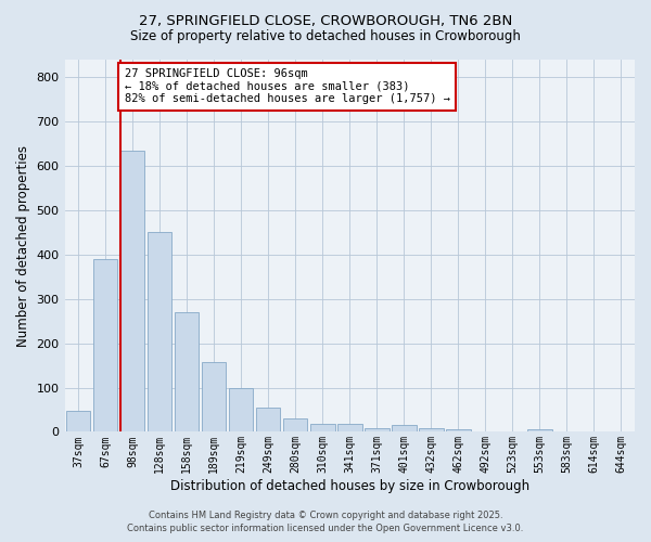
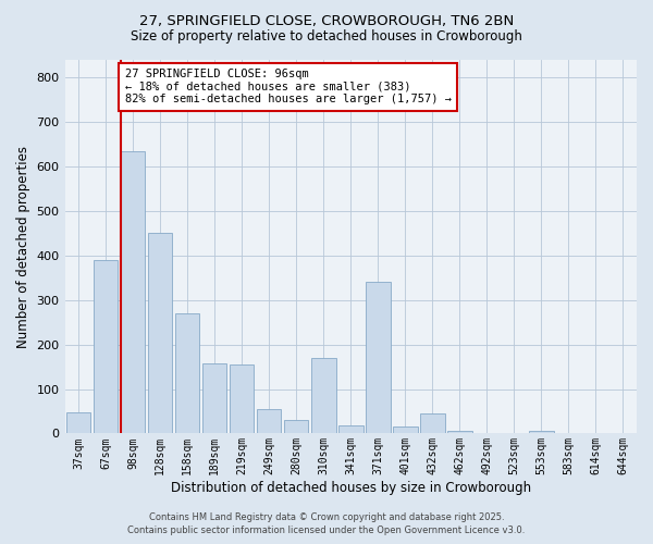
219sqm: 100 -> 155
310sqm: 17 -> 170
371sqm: 8 -> 340
432sqm: 8 -> 45
